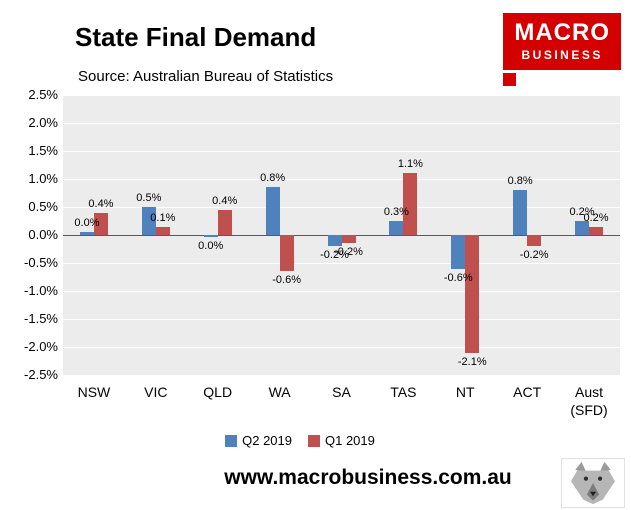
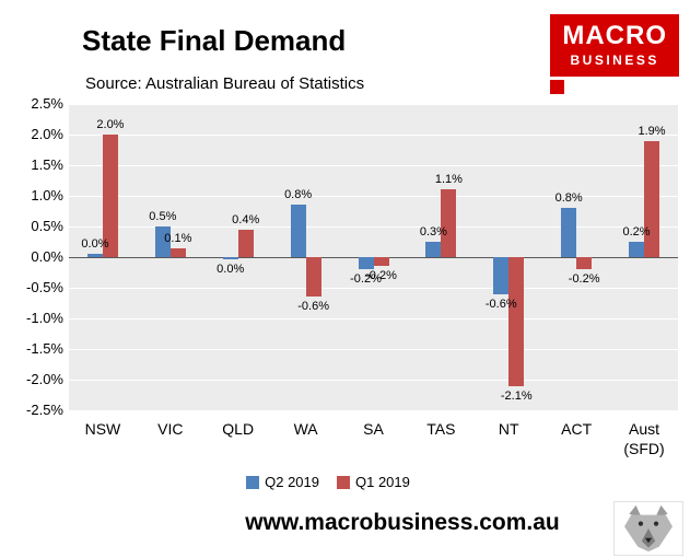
Q1 2019/NSW: 0.4% -> 2.0%
Q1 2019/Aust (SFD): 0.2% -> 1.9%
